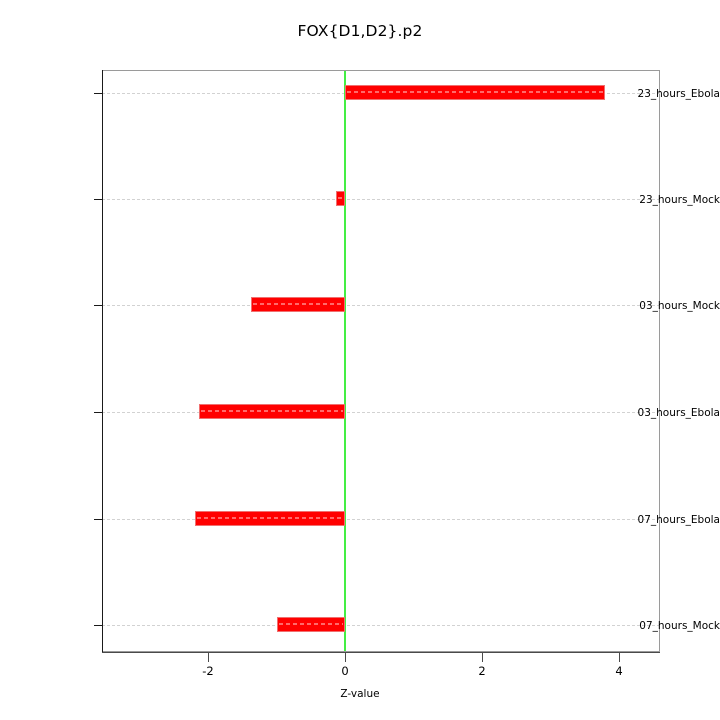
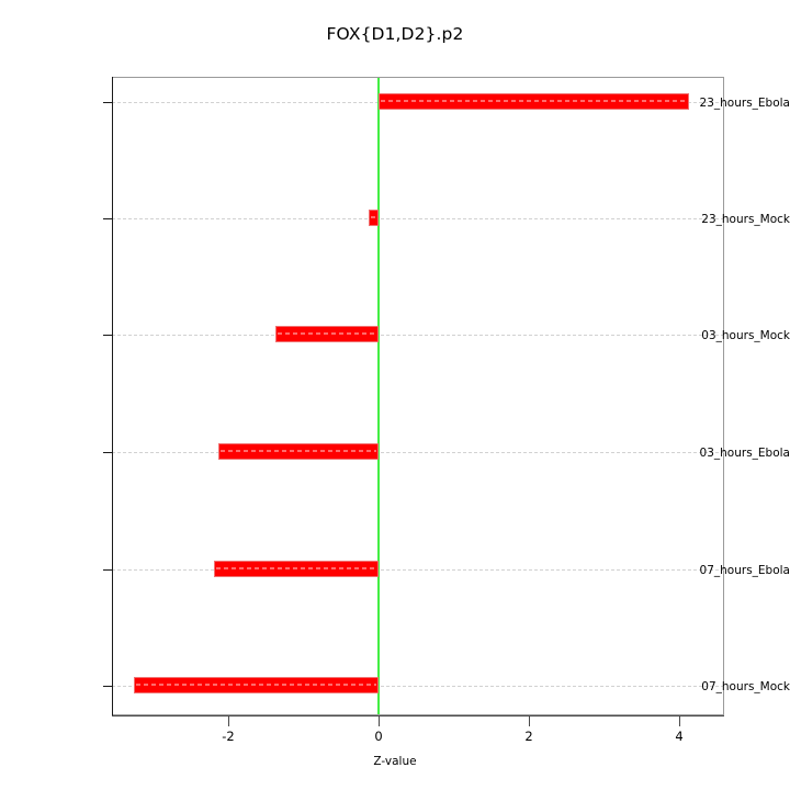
23_hours_Ebola: 3.8 -> 4.1
07_hours_Mock: -1.0 -> -3.3
